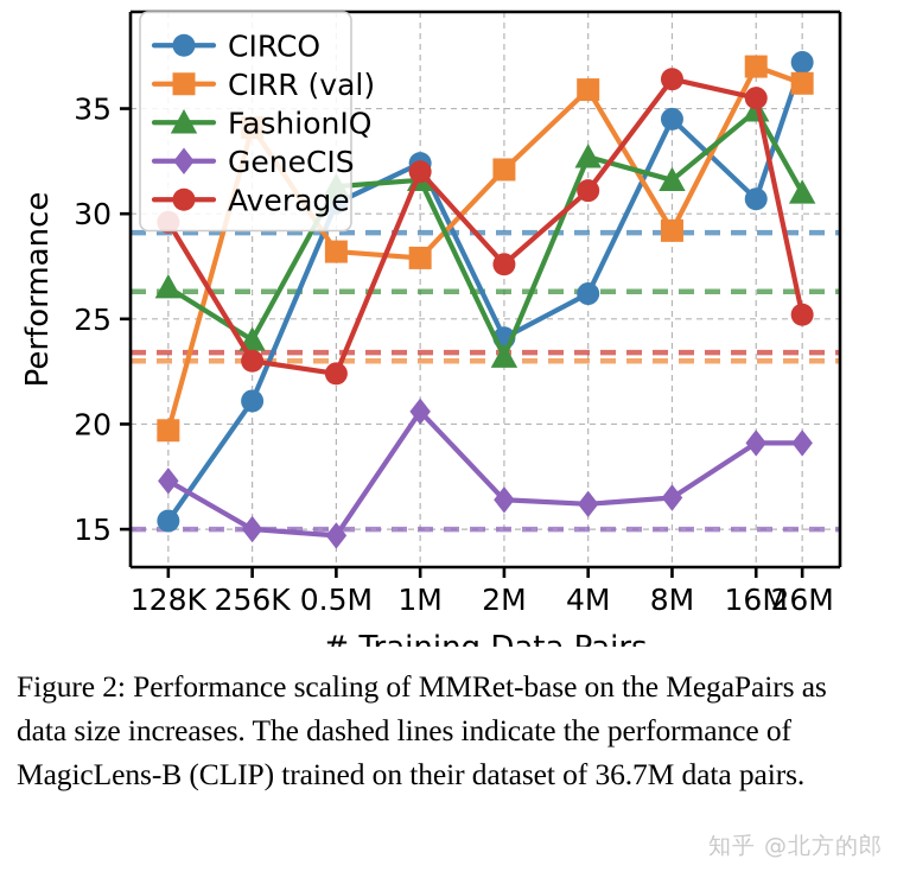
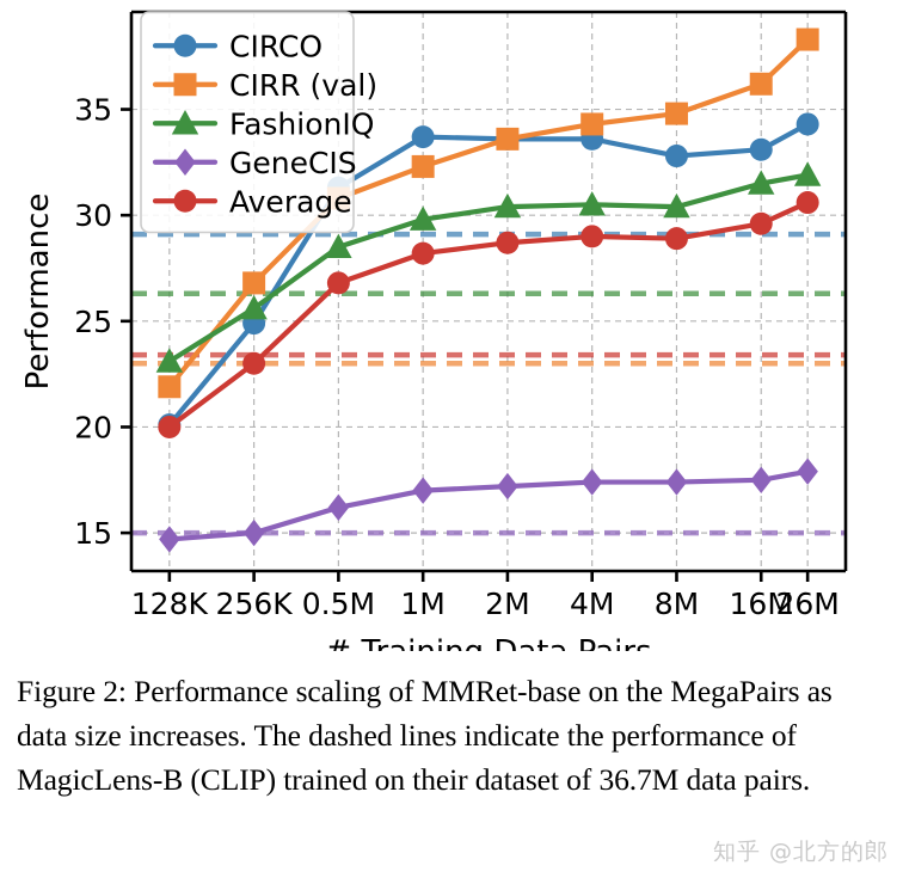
CIRCO/128K: 15.4 -> 20.1
CIRR (val)/128K: 19.7 -> 21.9
FashionIQ/128K: 26.5 -> 23.1
GeneCIS/128K: 17.3 -> 14.7
Average/128K: 29.6 -> 20.0
CIRCO/256K: 21.1 -> 24.9
CIRR (val)/256K: 34.1 -> 26.8
FashionIQ/256K: 24.0 -> 25.6
CIRCO/0.5M: 30.5 -> 31.3
CIRR (val)/0.5M: 28.2 -> 30.8
FashionIQ/0.5M: 31.3 -> 28.5
GeneCIS/0.5M: 14.7 -> 16.2
Average/0.5M: 22.4 -> 26.8
CIRCO/1M: 32.4 -> 33.7
CIRR (val)/1M: 27.9 -> 32.3
FashionIQ/1M: 31.6 -> 29.8
GeneCIS/1M: 20.6 -> 17.0
Average/1M: 32.0 -> 28.2
CIRCO/2M: 24.1 -> 33.6
CIRR (val)/2M: 32.1 -> 33.6
FashionIQ/2M: 23.2 -> 30.4
GeneCIS/2M: 16.4 -> 17.2
Average/2M: 27.6 -> 28.7
CIRCO/4M: 26.2 -> 33.6
CIRR (val)/4M: 35.9 -> 34.3
FashionIQ/4M: 32.7 -> 30.5
GeneCIS/4M: 16.2 -> 17.4
Average/4M: 31.1 -> 29.0
CIRCO/8M: 34.5 -> 32.8
CIRR (val)/8M: 29.2 -> 34.8
FashionIQ/8M: 31.6 -> 30.4
GeneCIS/8M: 16.5 -> 17.4
Average/8M: 36.4 -> 28.9
CIRCO/16M: 30.7 -> 33.1
CIRR (val)/16M: 37.0 -> 36.2
FashionIQ/16M: 34.9 -> 31.5
GeneCIS/16M: 19.1 -> 17.5
Average/16M: 35.5 -> 29.6
CIRCO/26M: 37.2 -> 34.3
CIRR (val)/26M: 36.2 -> 38.3
FashionIQ/26M: 31.0 -> 31.9
GeneCIS/26M: 19.1 -> 17.9
Average/26M: 25.2 -> 30.6
